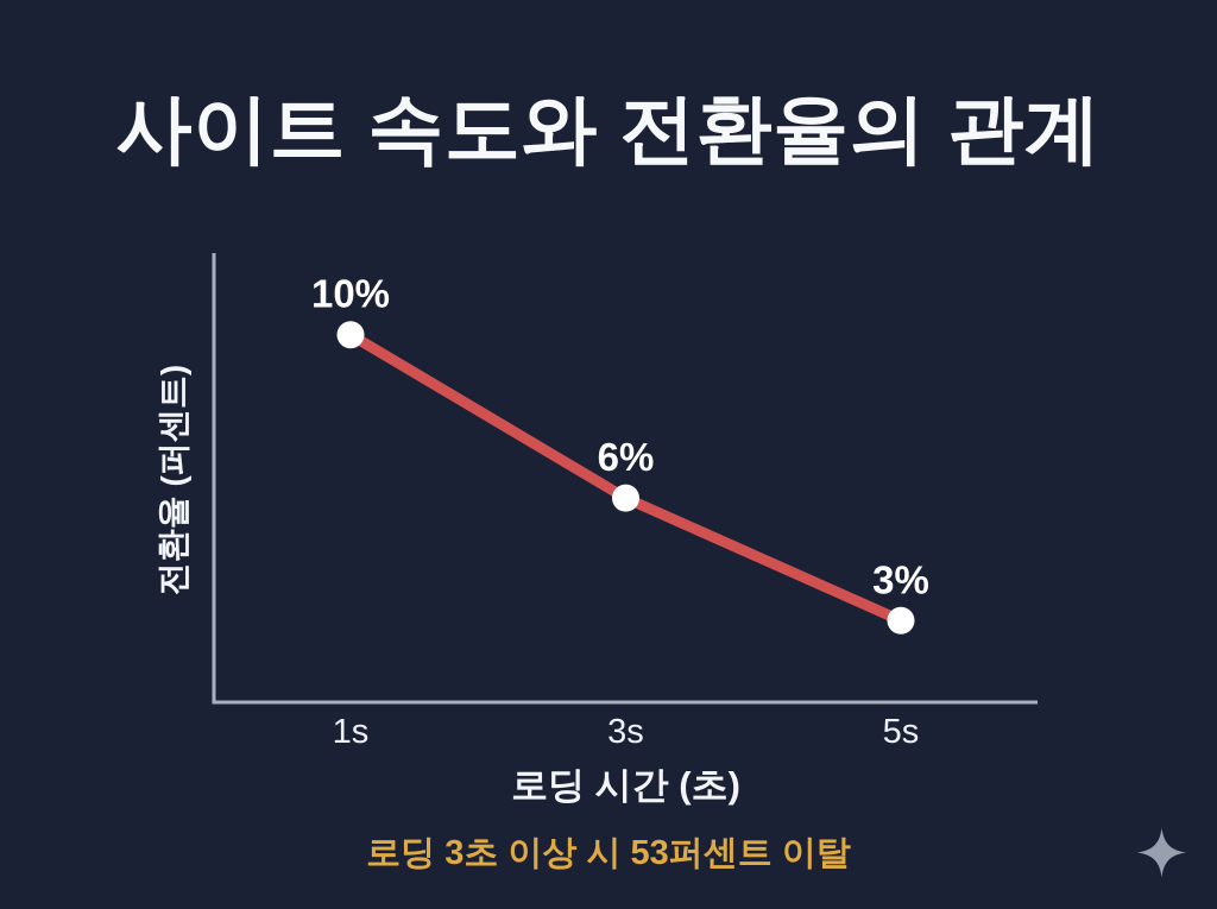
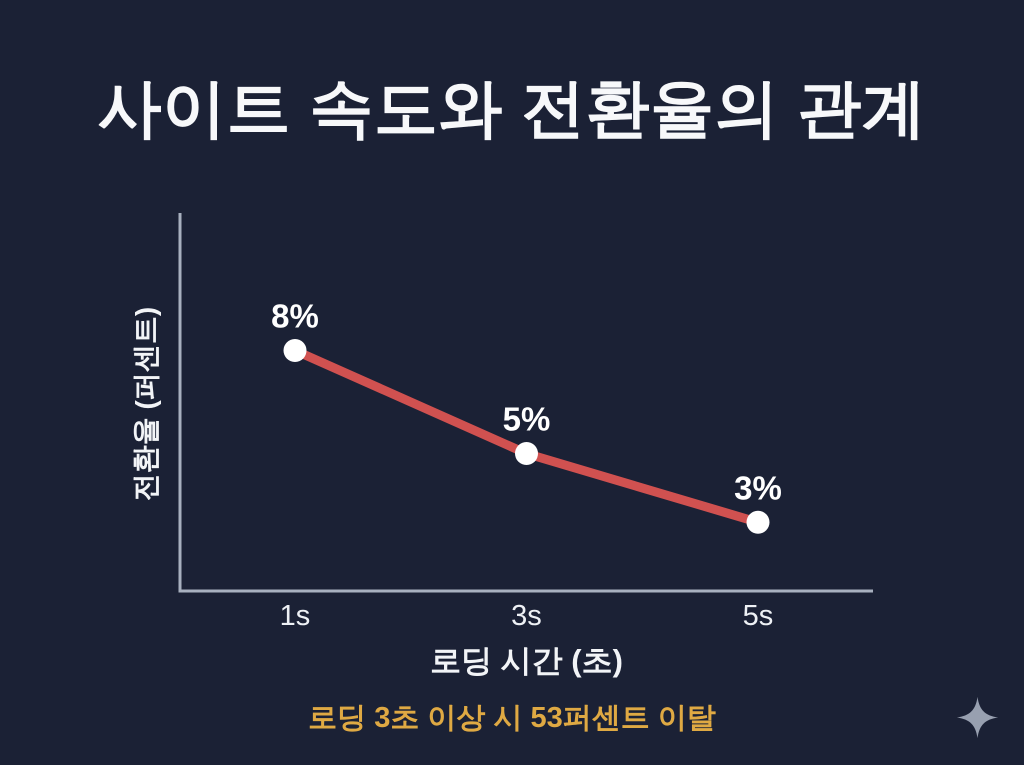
1s: 10% -> 8%
3s: 6% -> 5%
